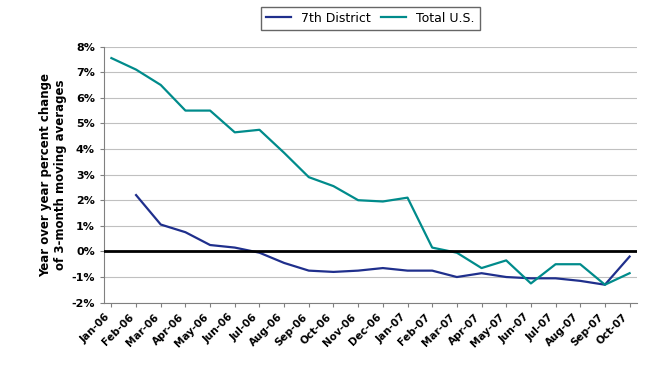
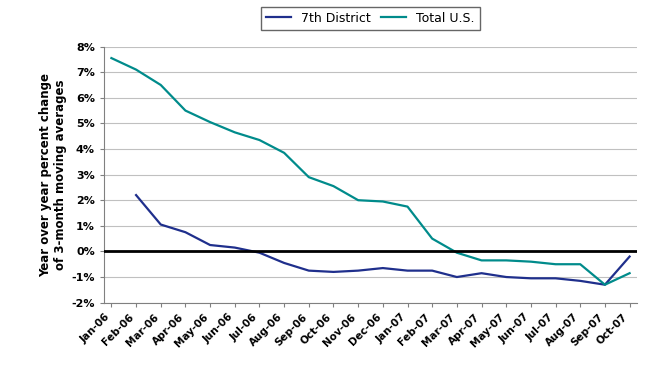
Total U.S./May-06: 5.50% -> 5.05%
Total U.S./Jul-06: 4.75% -> 4.35%
Total U.S./Jan-07: 2.10% -> 1.75%
Total U.S./Feb-07: 0.15% -> 0.50%
Total U.S./Apr-07: -0.65% -> -0.35%
Total U.S./Jun-07: -1.25% -> -0.40%
